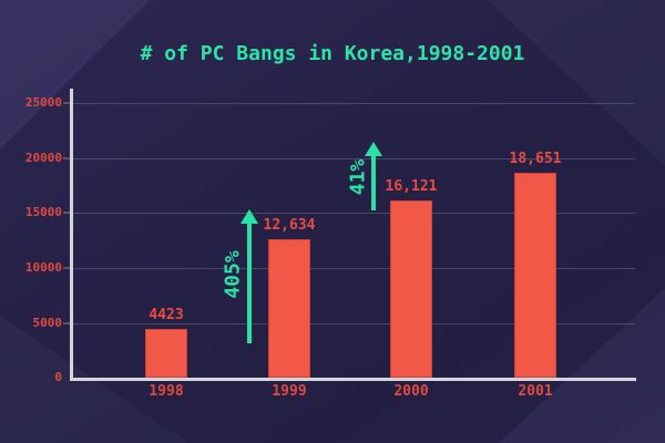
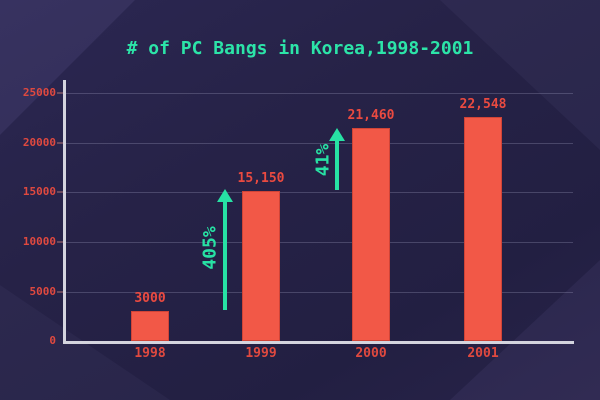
1998: 4423 -> 3000
1999: 12,634 -> 15,150
2000: 16,121 -> 21,460
2001: 18,651 -> 22,548
